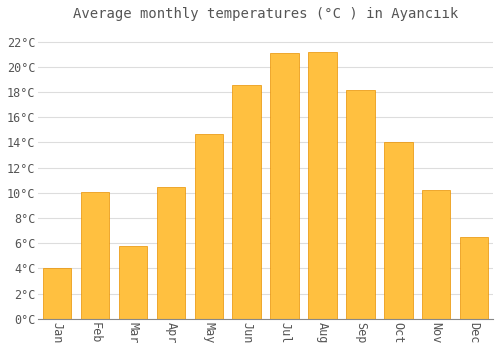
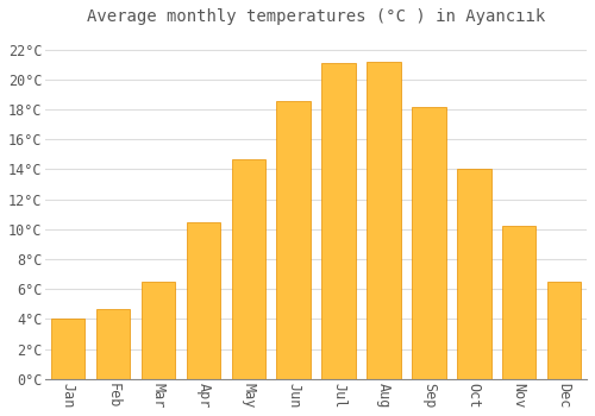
Feb: 10.1°C -> 4.7°C
Mar: 5.8°C -> 6.5°C
